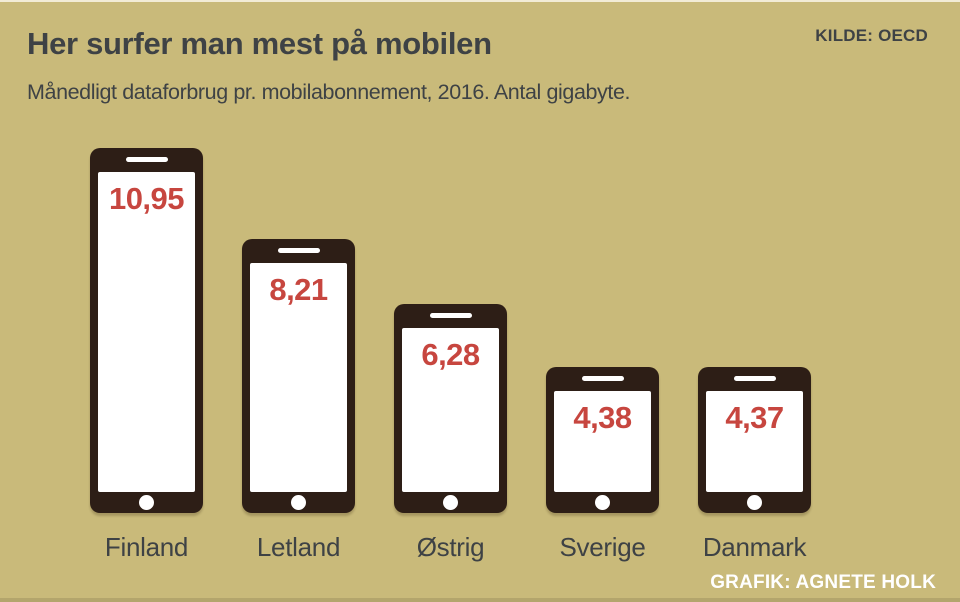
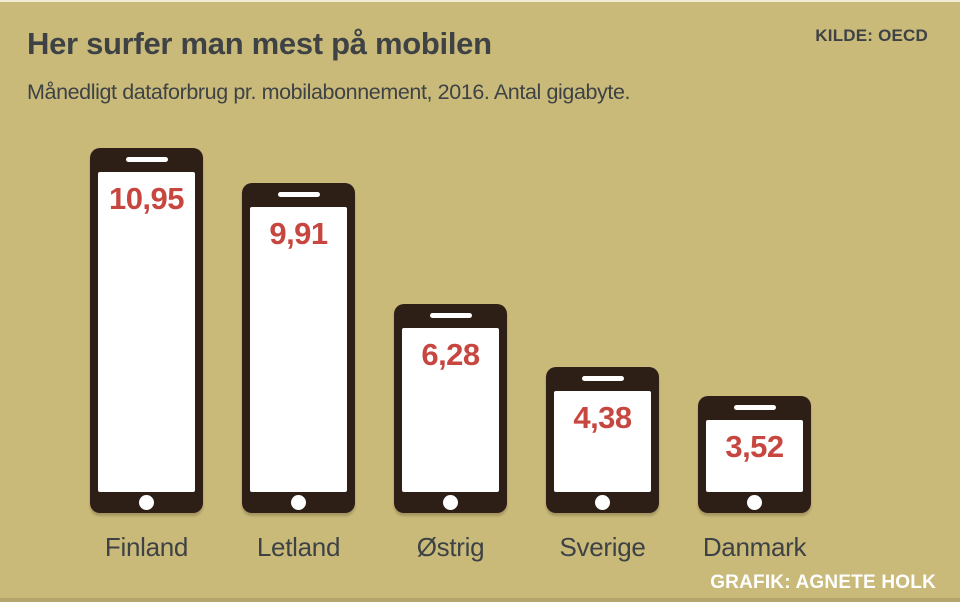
Letland: 8,21 -> 9,91
Danmark: 4,37 -> 3,52
